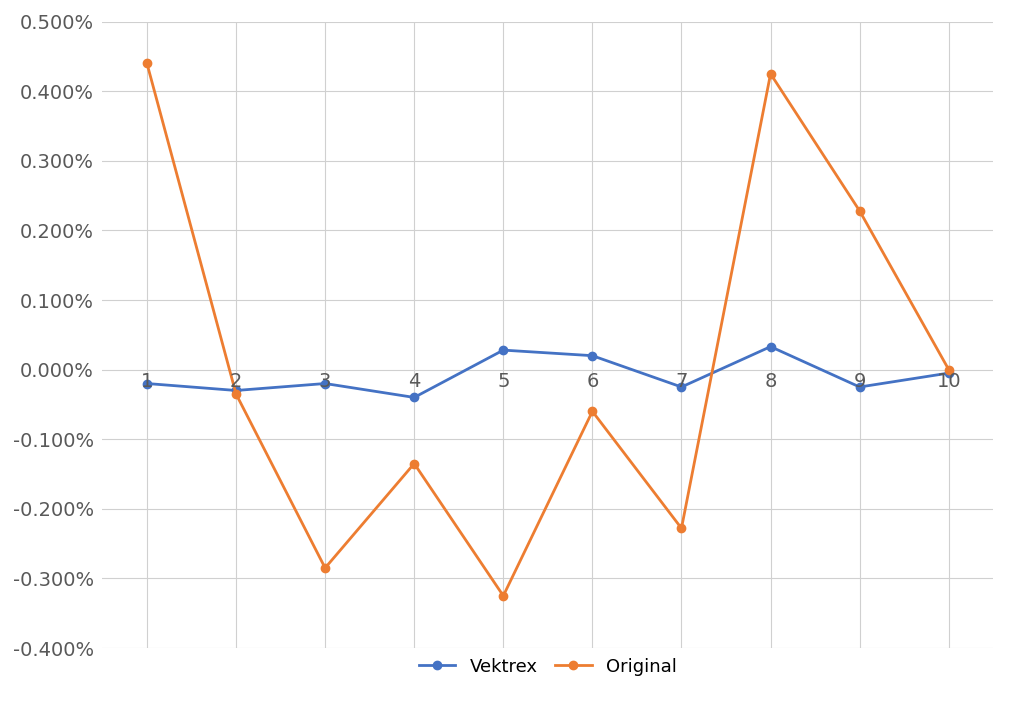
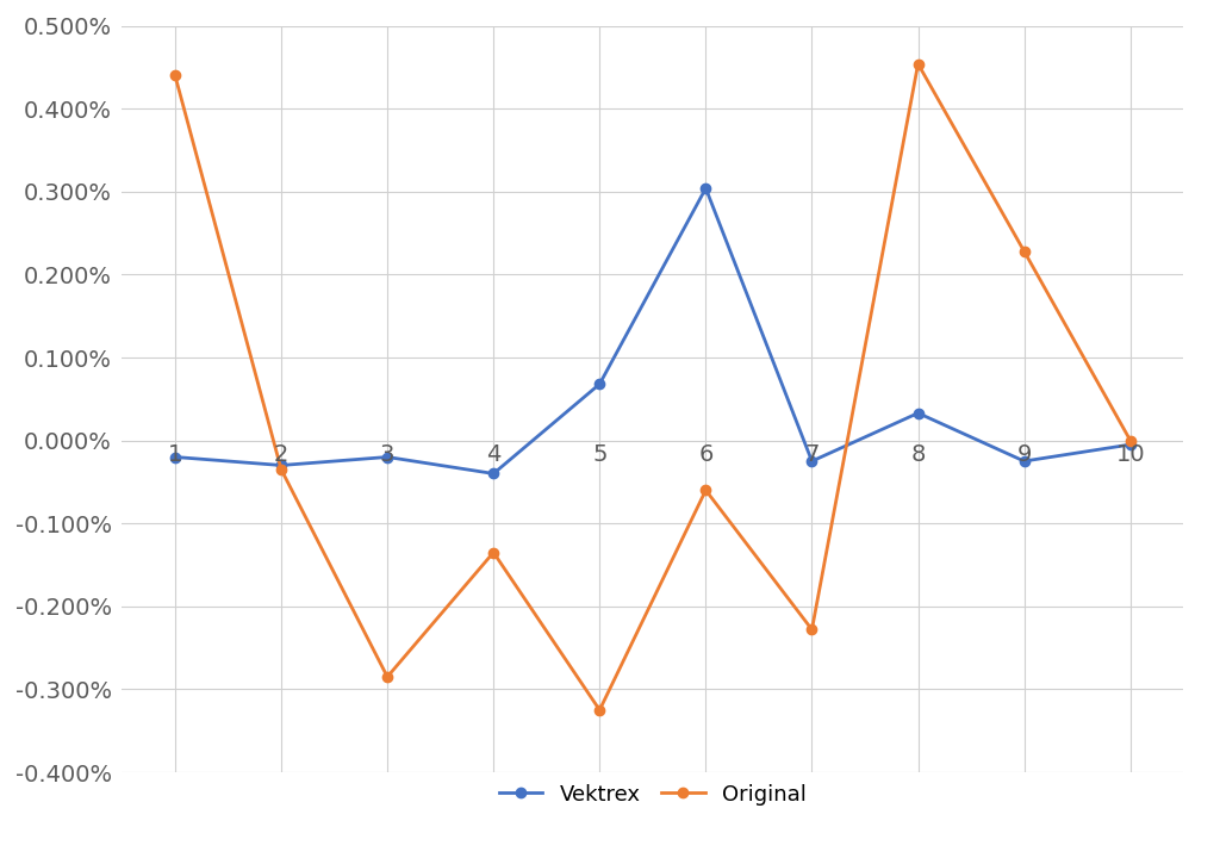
Vektrex/5: 0.028% -> 0.068%
Vektrex/6: 0.020% -> 0.304%
Original/8: 0.425% -> 0.454%
